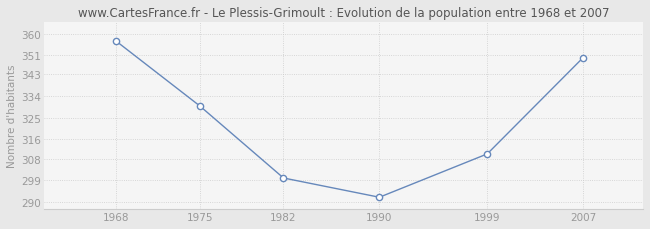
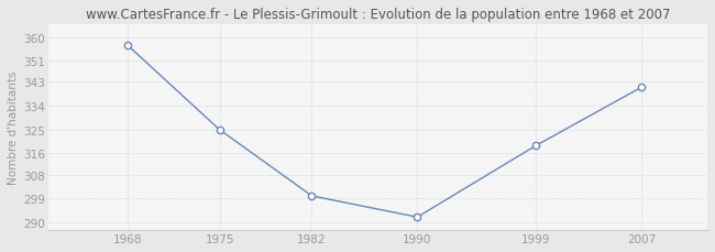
1975: 330 -> 325
1999: 310 -> 319
2007: 350 -> 341
